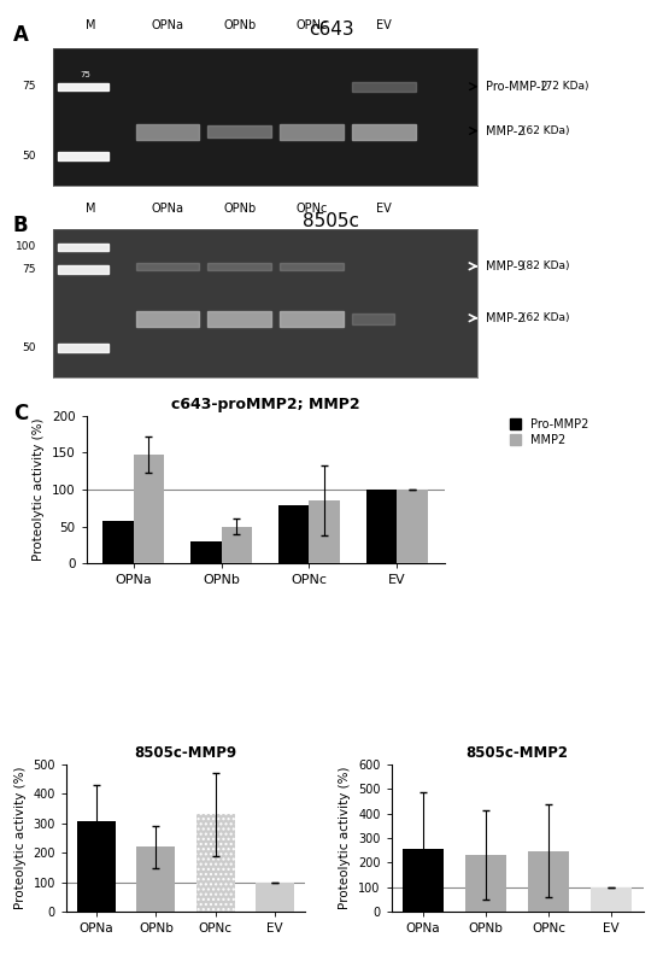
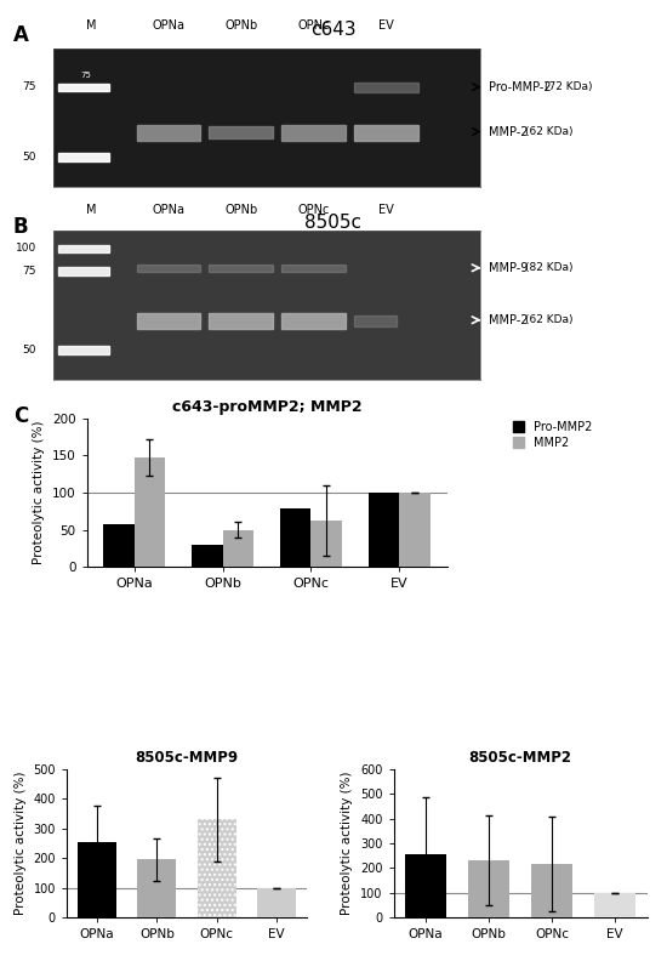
c643-proMMP2; MMP2/MMP2/OPNc: 85 -> 62
8505c-MMP9/OPNa: 308 -> 255
8505c-MMP9/OPNb: 220 -> 195
8505c-MMP2/OPNc: 248 -> 215
